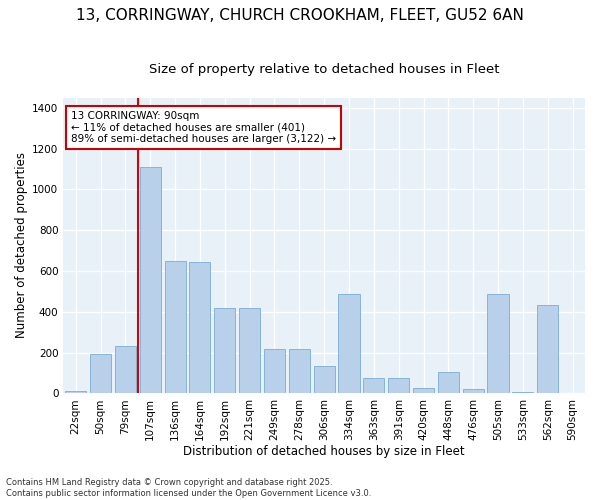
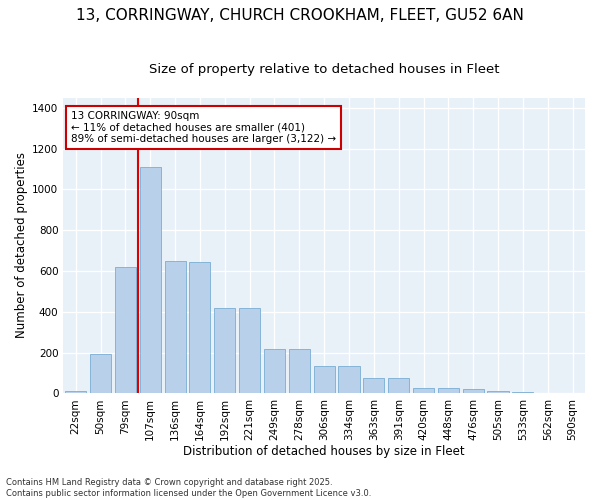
79sqm: 230 -> 620
334sqm: 485 -> 135
448sqm: 105 -> 25
505sqm: 485 -> 10
562sqm: 435 -> 3
